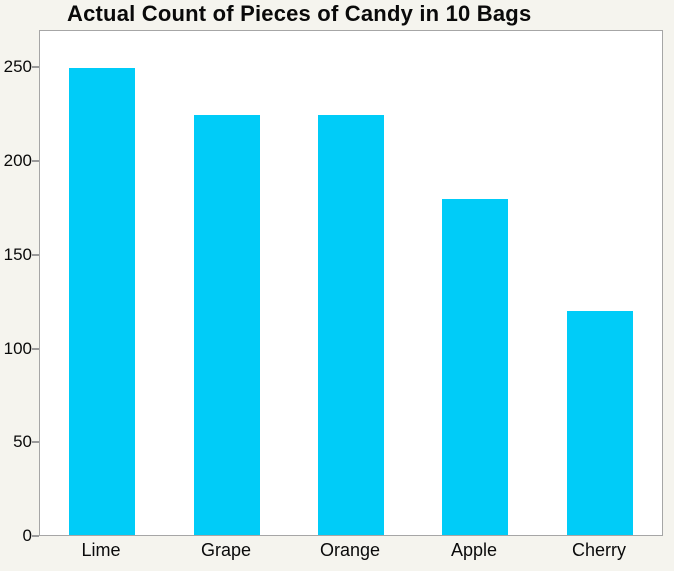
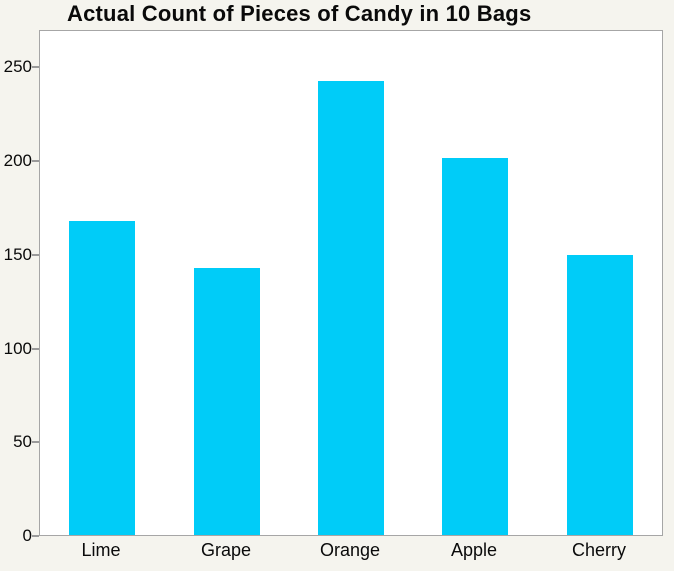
Lime: 250 -> 168
Grape: 225 -> 143
Orange: 225 -> 243
Apple: 180 -> 202
Cherry: 120 -> 150
